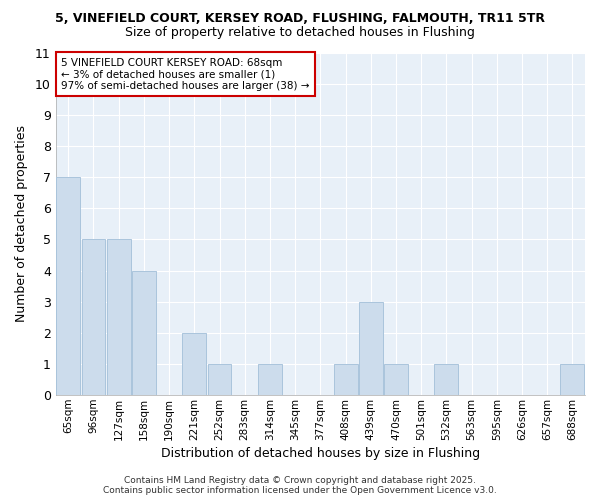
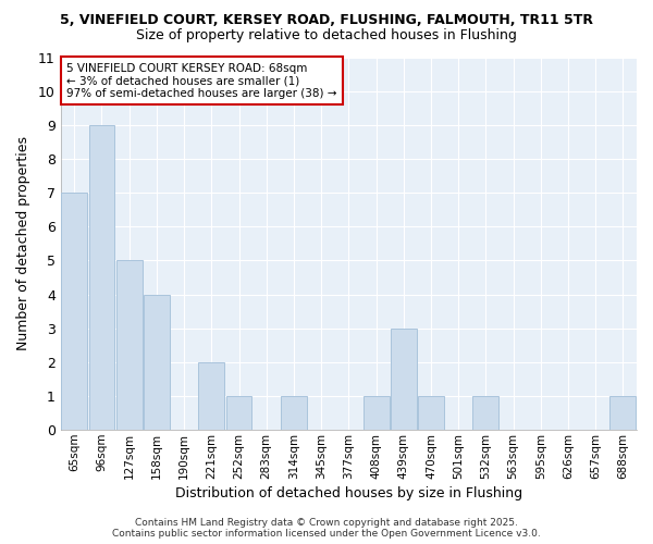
96sqm: 5 -> 9
